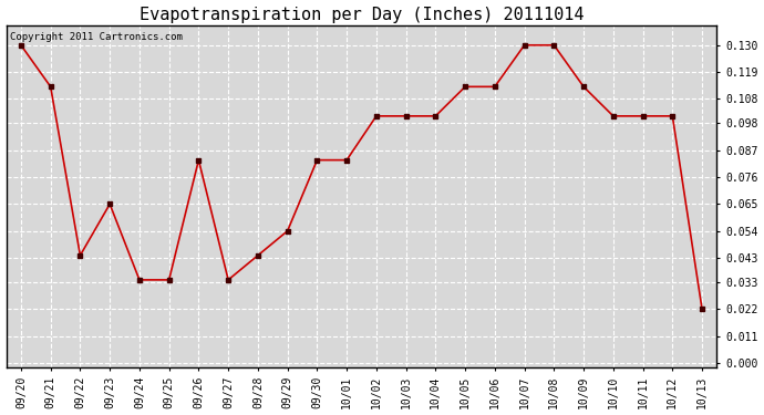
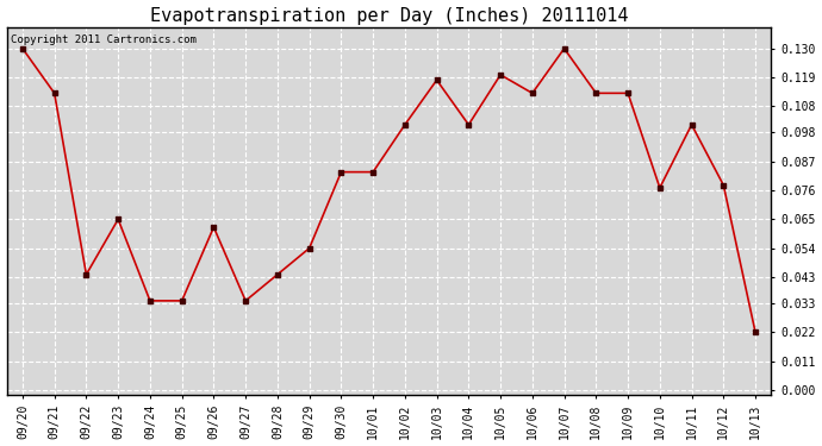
09/26: 0.083 -> 0.062
10/03: 0.101 -> 0.118
10/05: 0.113 -> 0.120
10/08: 0.130 -> 0.113
10/10: 0.101 -> 0.077
10/12: 0.101 -> 0.078
